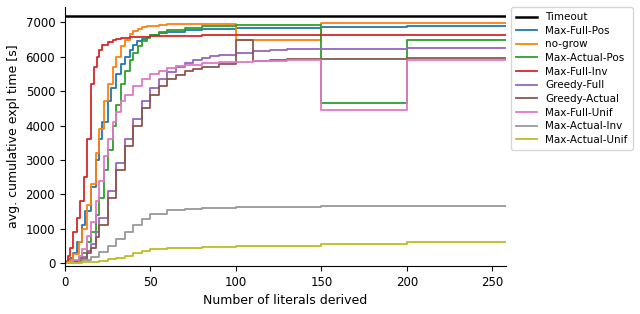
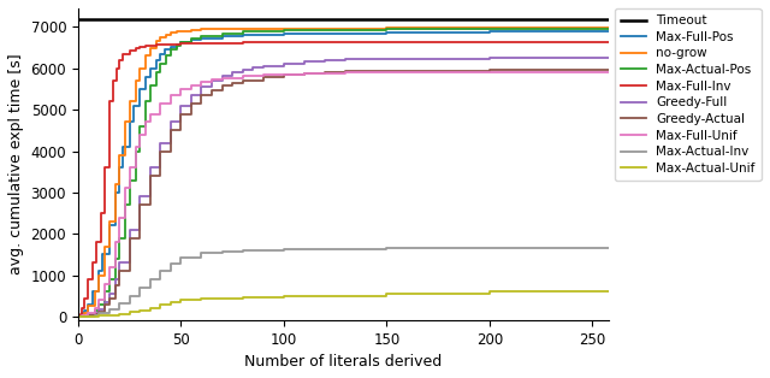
no-grow/100: 6500 -> 6960
Greedy-Actual/100: 6500 -> 5840
Max-Actual-Pos/150: 4650 -> 6950
Max-Full-Unif/150: 4450 -> 5910
Max-Actual-Pos/200: 6500 -> 6960
